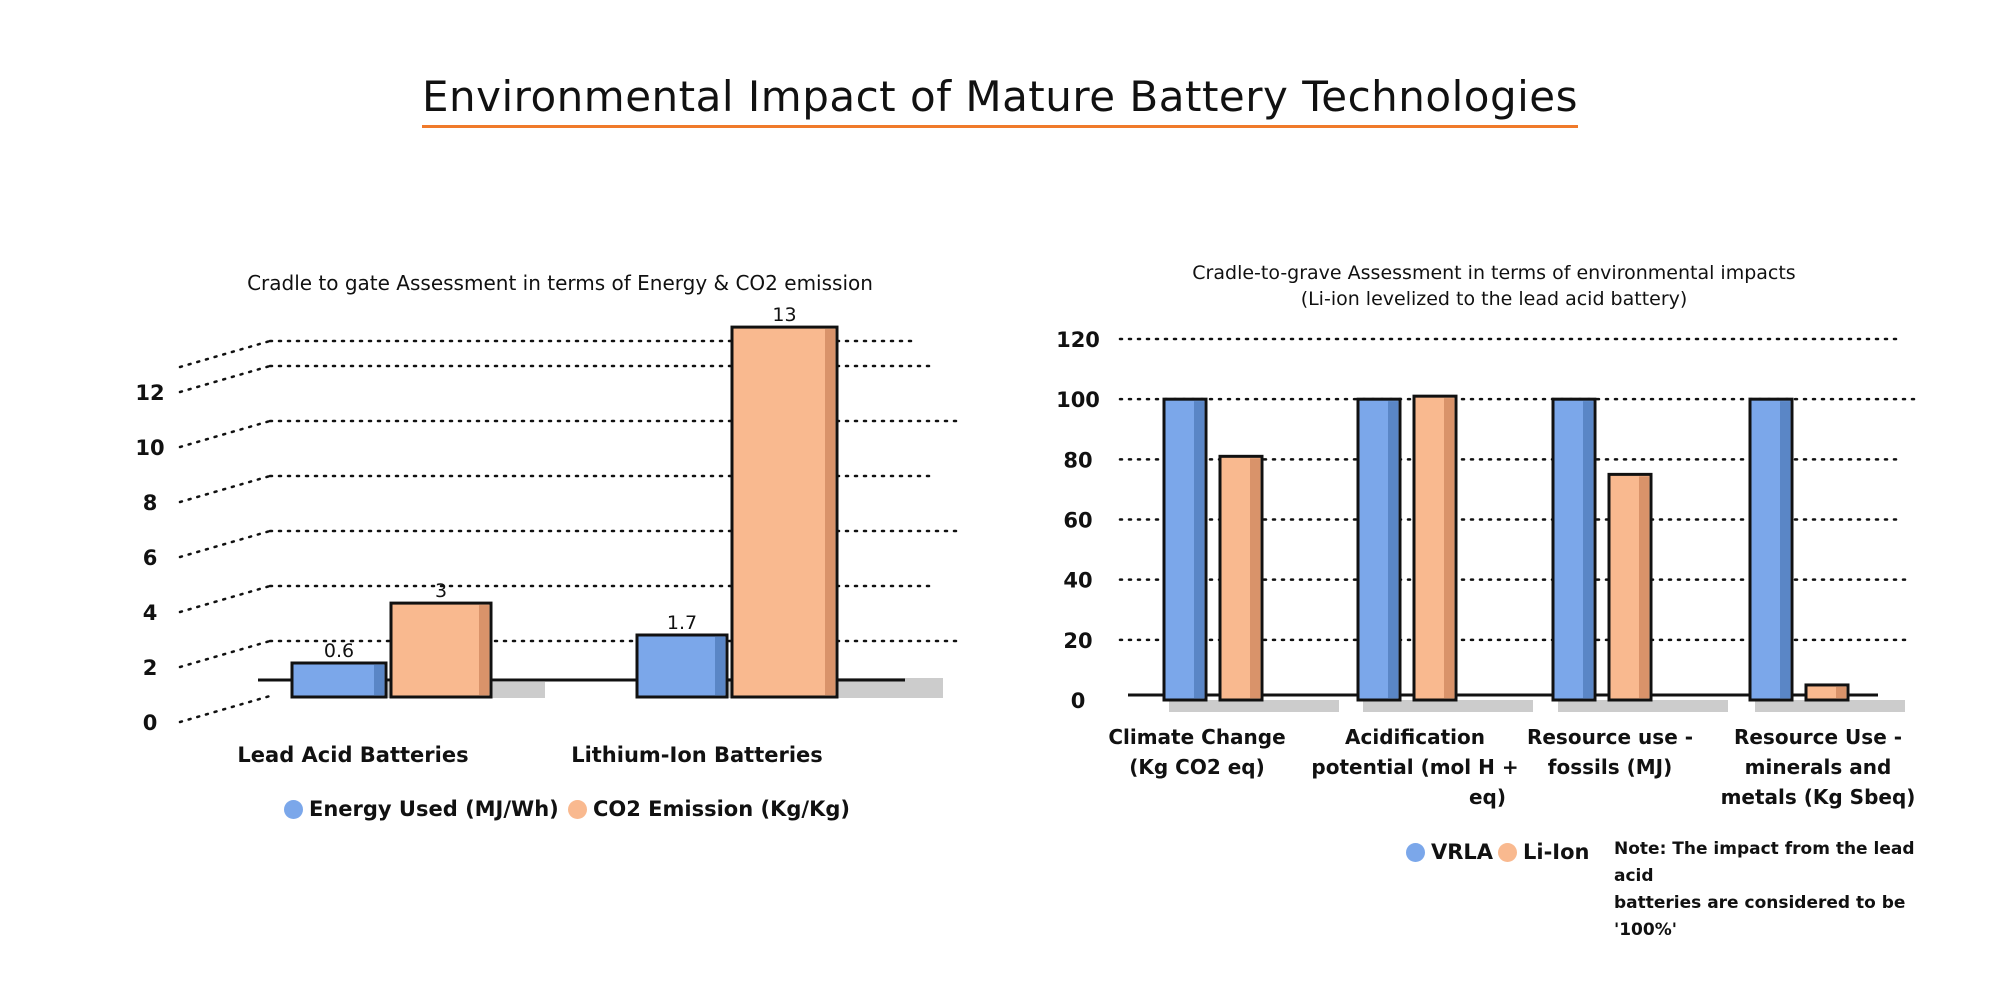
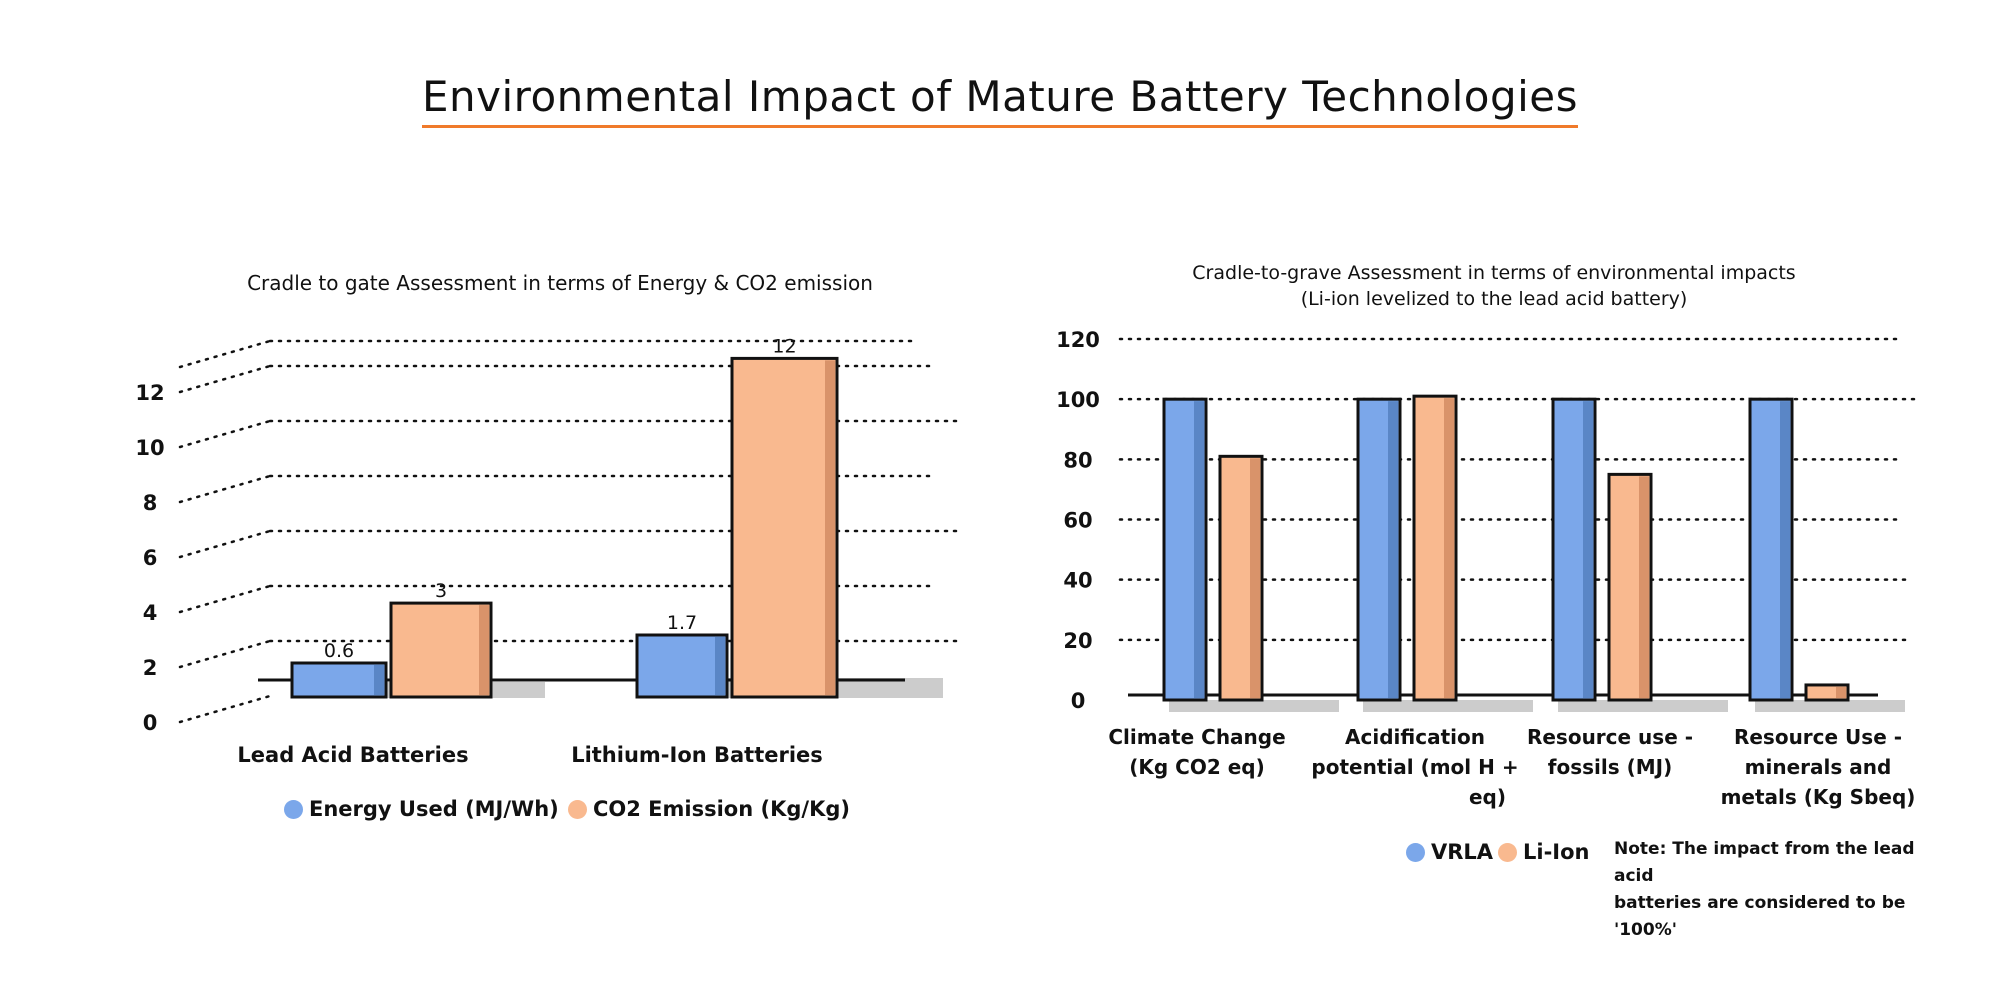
Cradle to gate Assessment in terms of Energy & CO2 emission/CO2 Emission (Kg/Kg)/Lithium-Ion Batteries: 13 -> 12
